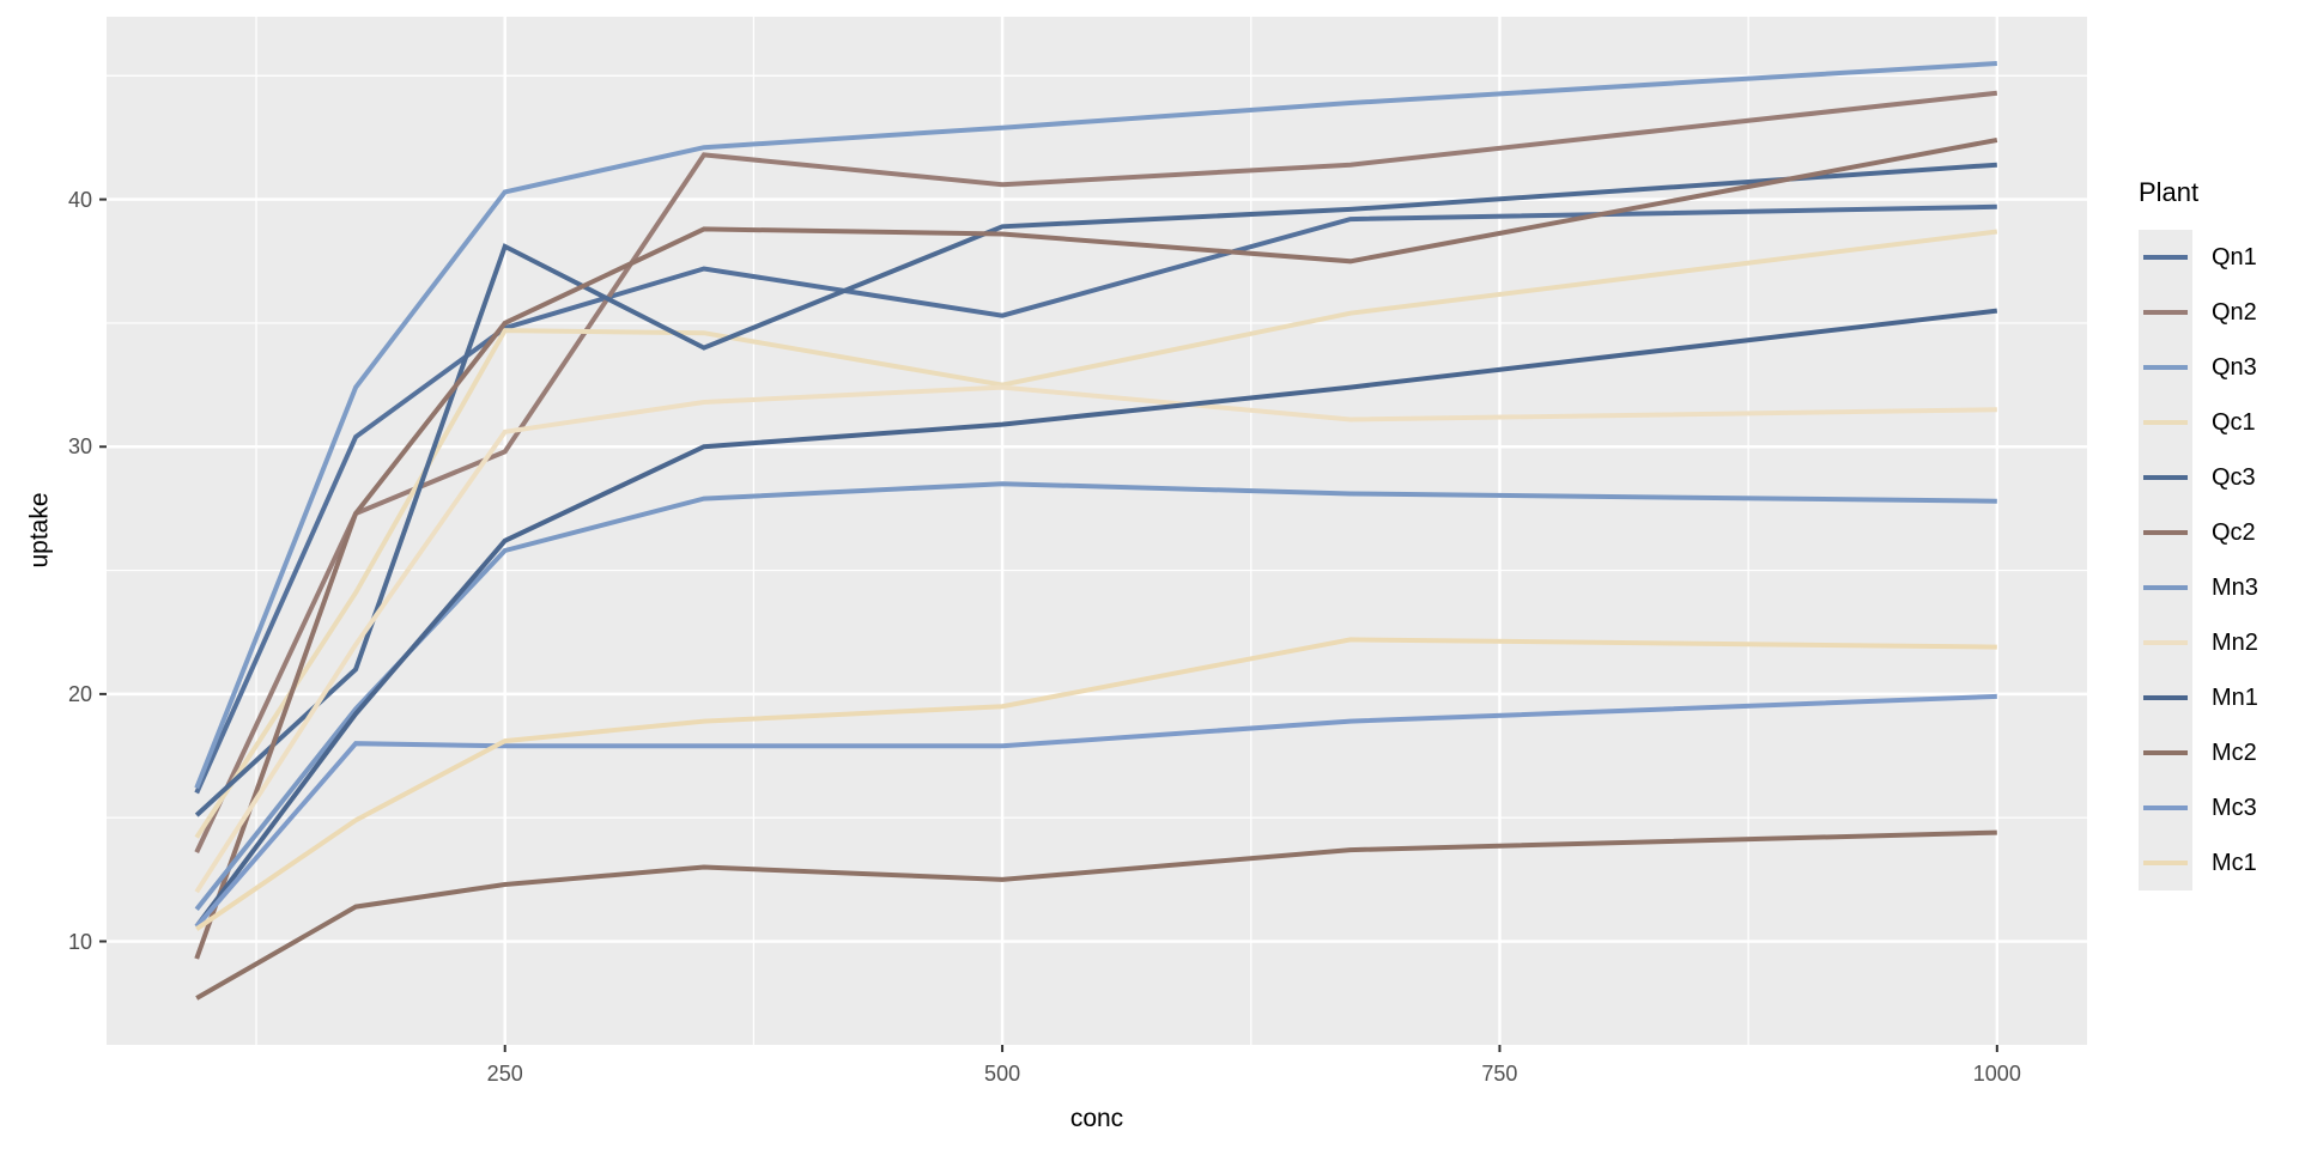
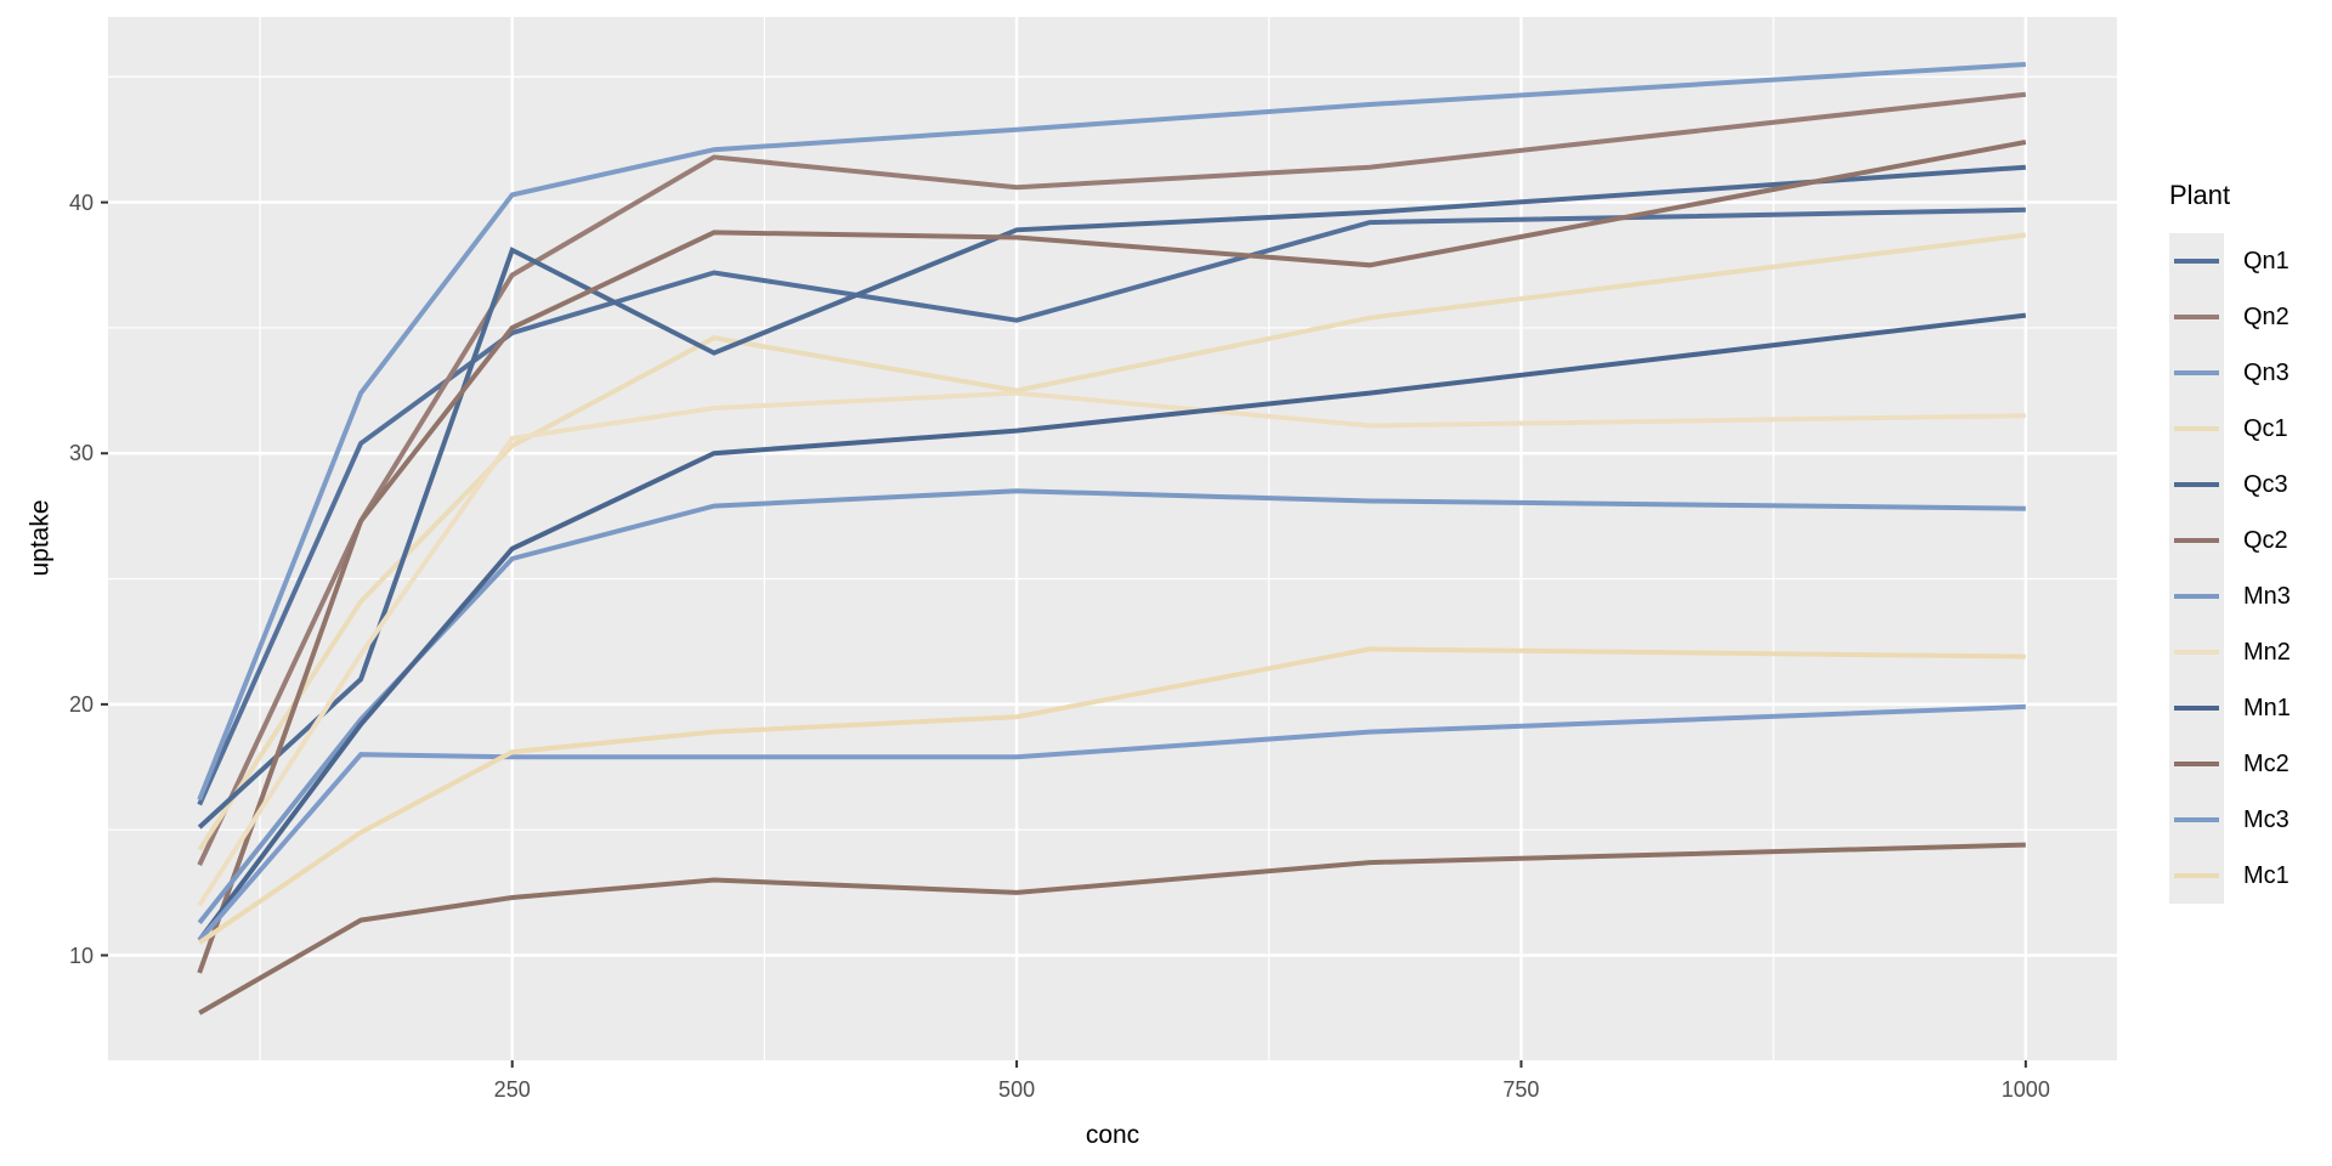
Qn2/250: 29.8 -> 37.1
Qc1/250: 34.7 -> 30.3
